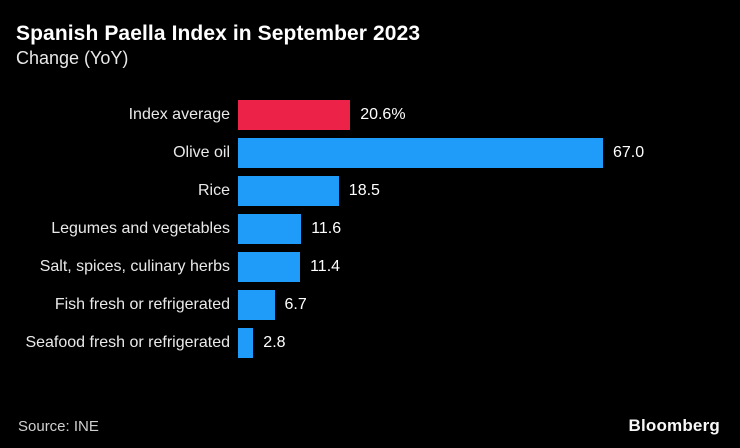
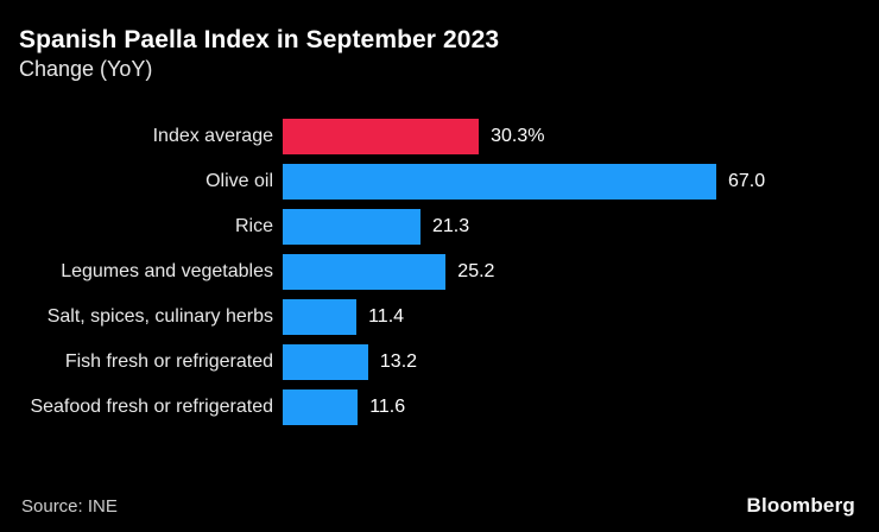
Index average: 20.6% -> 30.3%
Rice: 18.5 -> 21.3
Legumes and vegetables: 11.6 -> 25.2
Fish fresh or refrigerated: 6.7 -> 13.2
Seafood fresh or refrigerated: 2.8 -> 11.6
